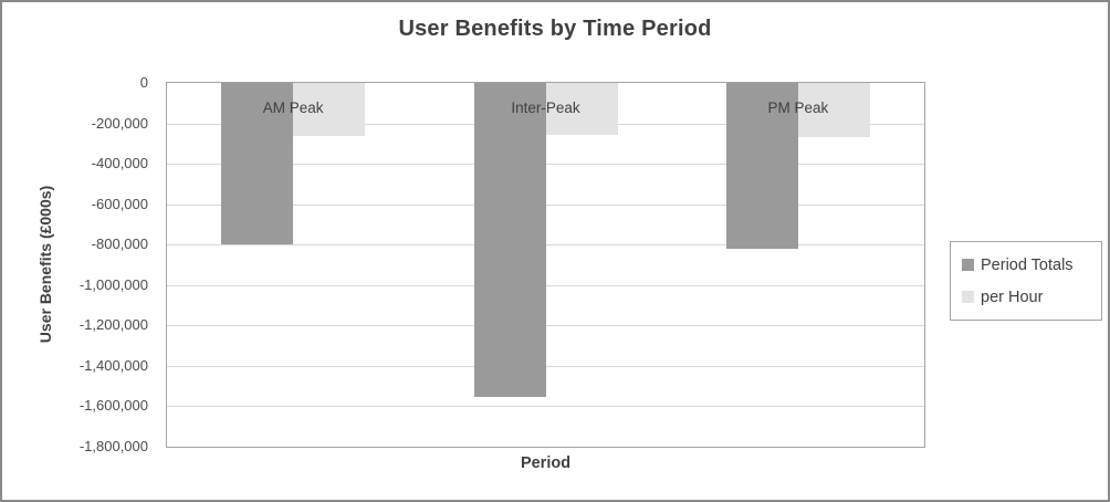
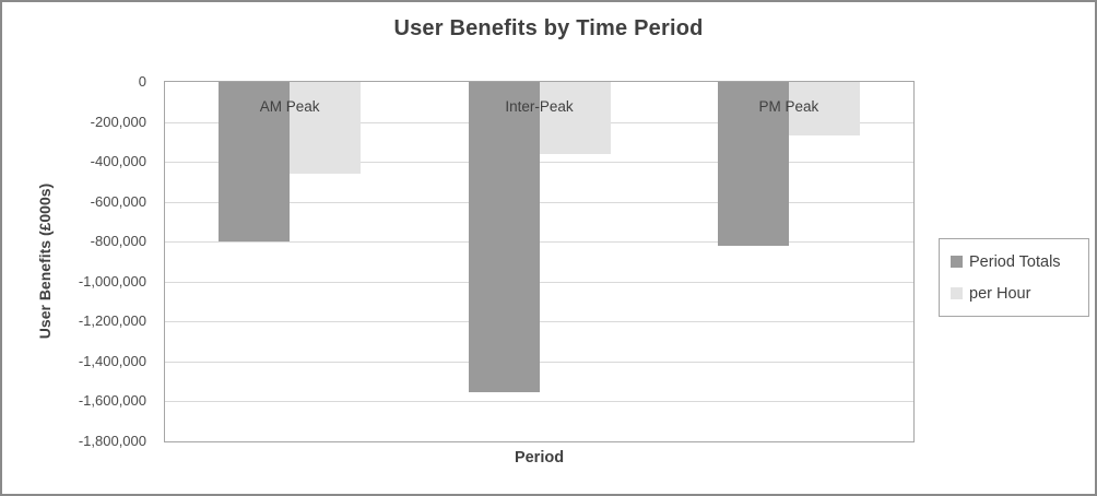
per Hour/AM Peak: -260000 -> -460000
per Hour/Inter-Peak: -260000 -> -360000
